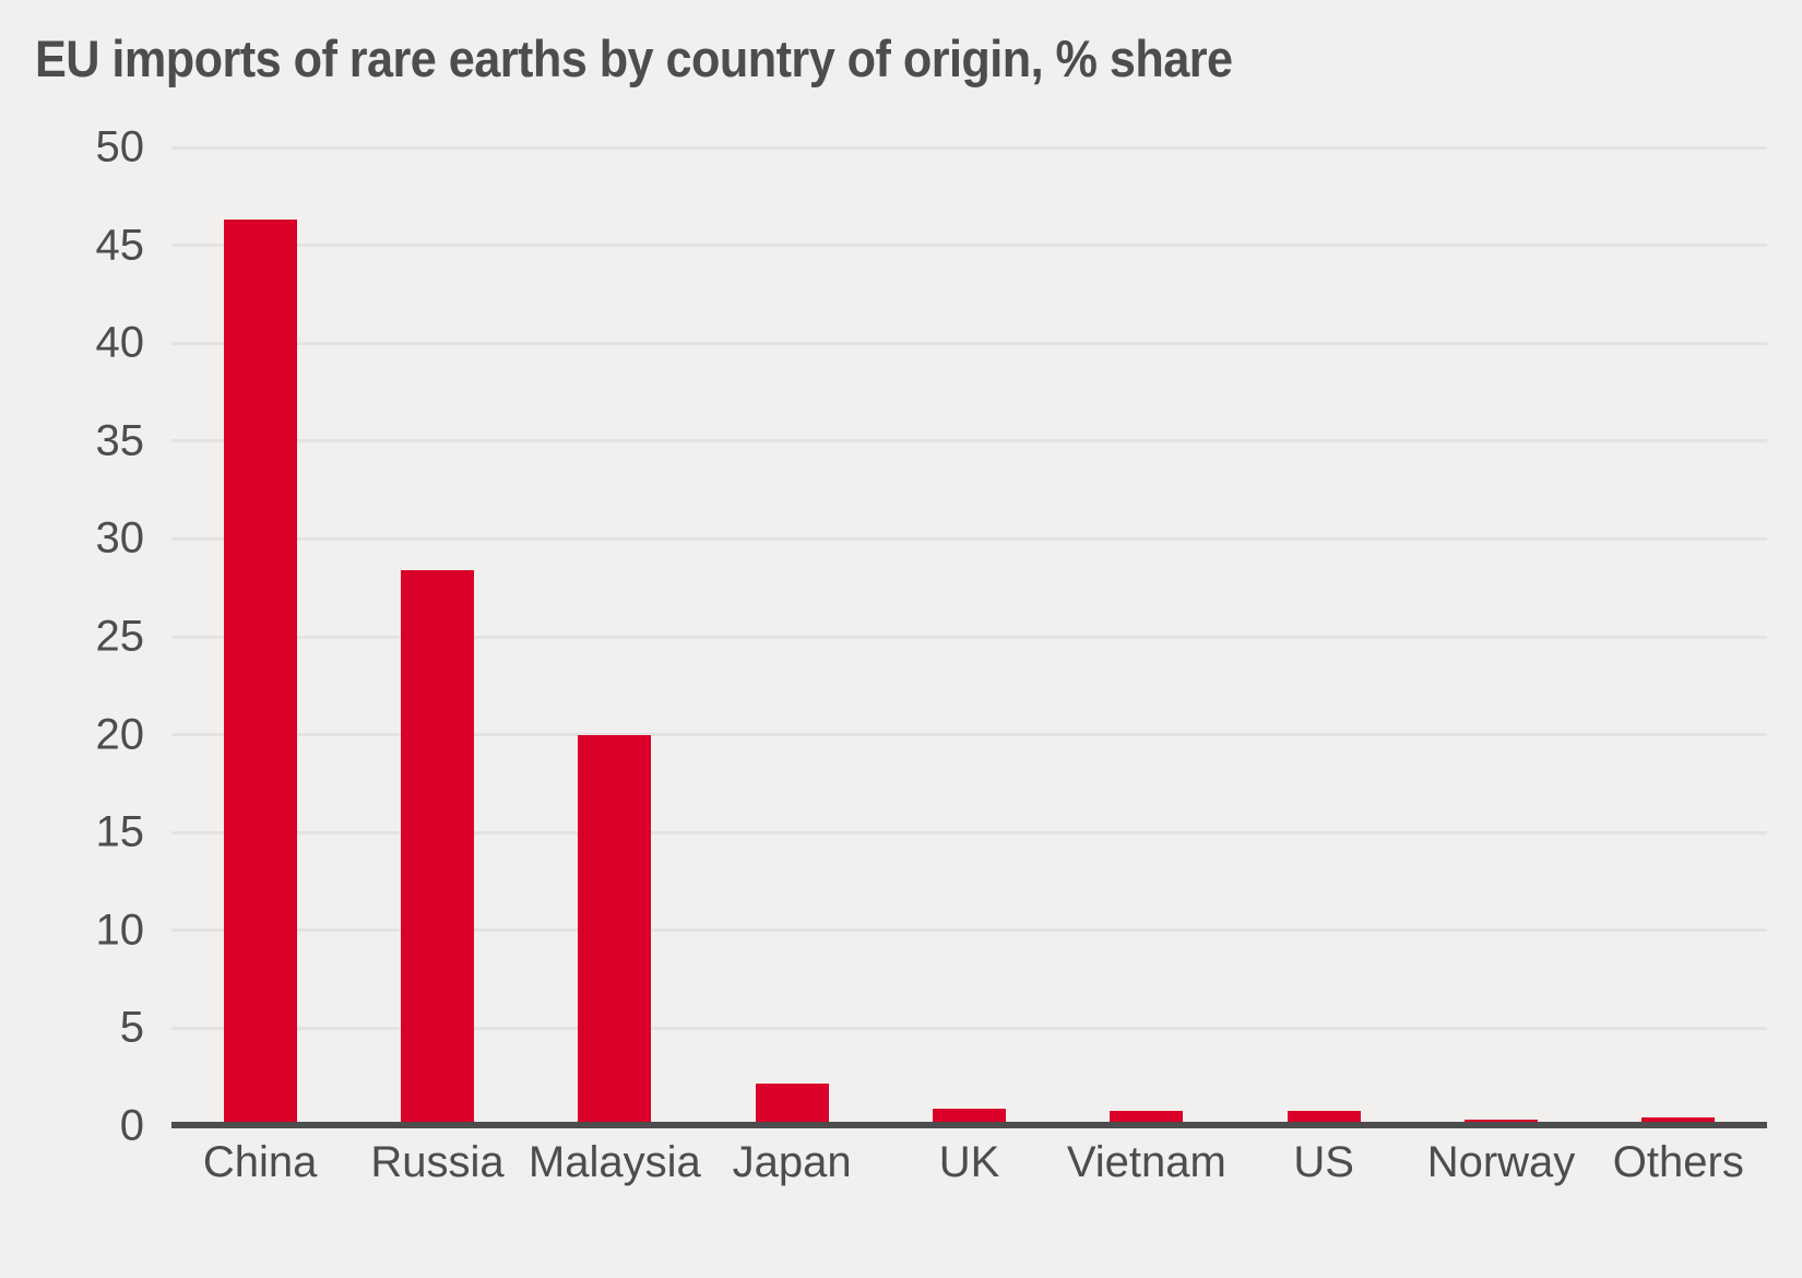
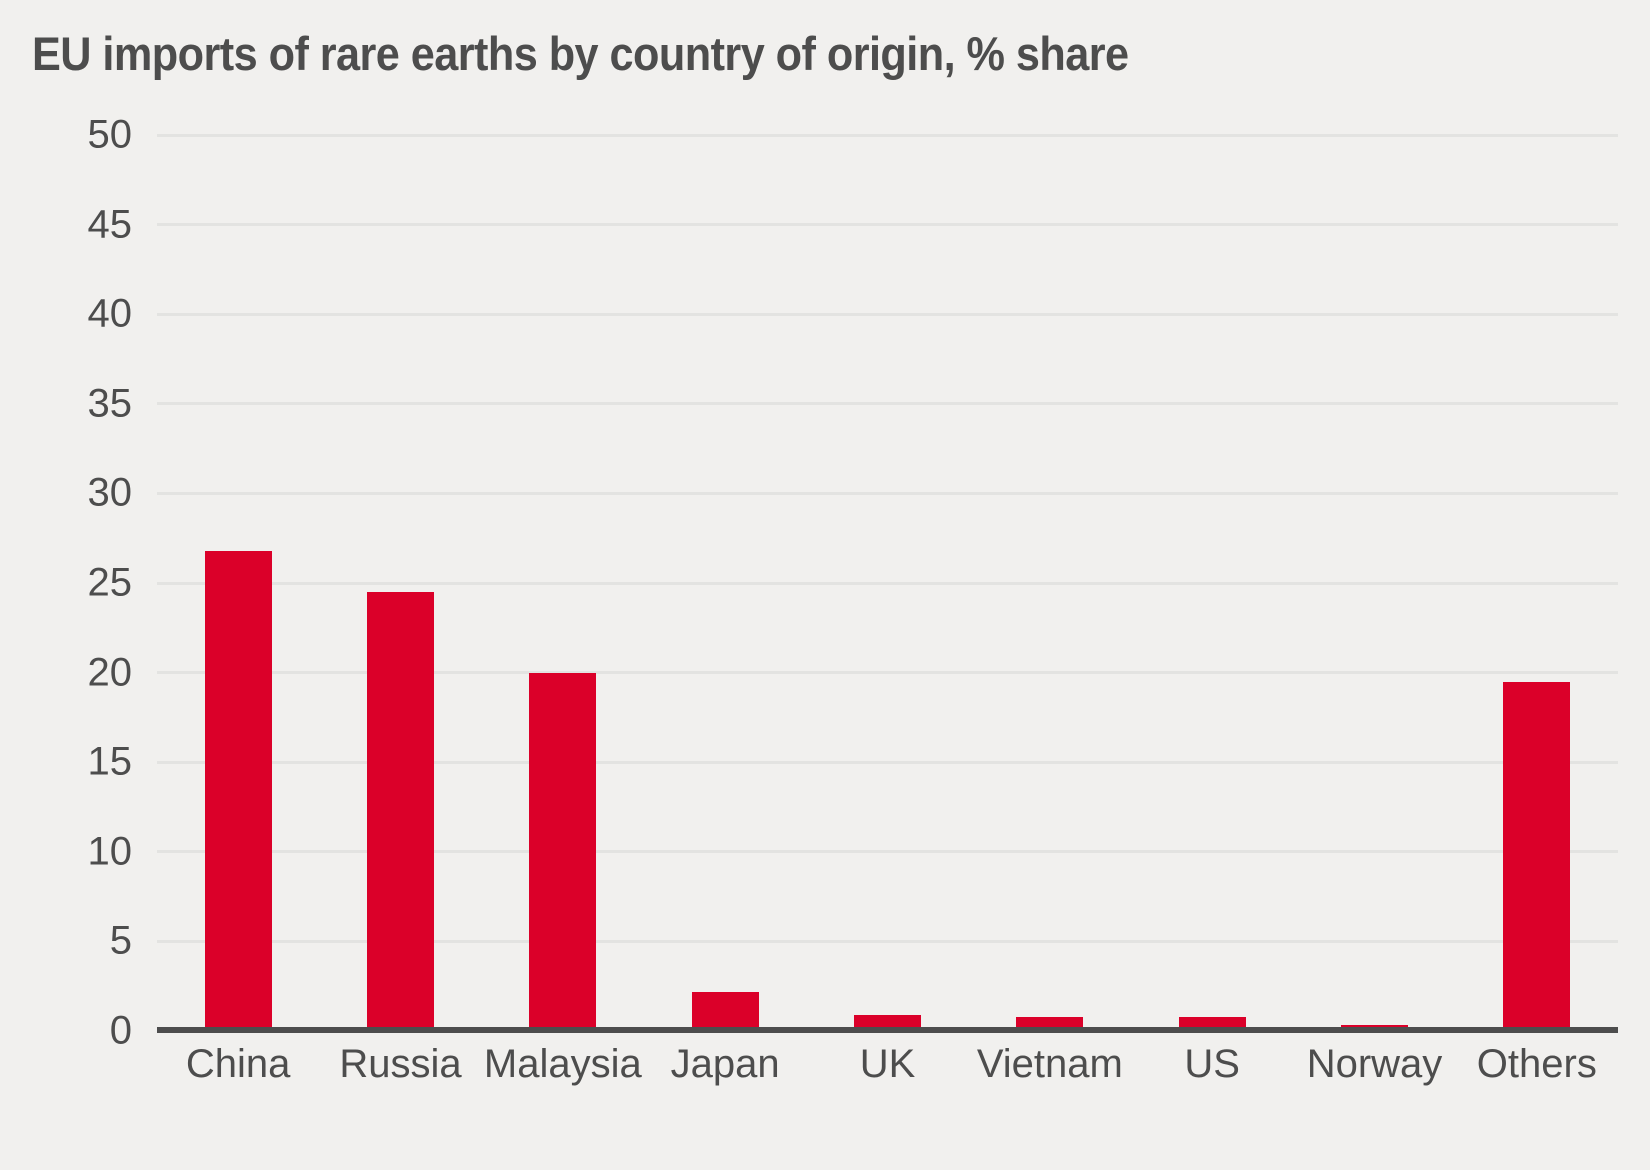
China: 46.3 -> 26.8
Russia: 28.4 -> 24.5
Others: 0.5 -> 19.5
